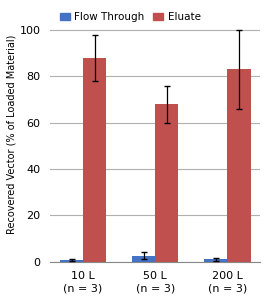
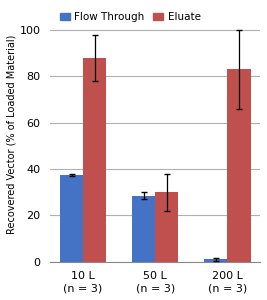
Flow Through/10 L (n = 3): 0.8 -> 37.5
Flow Through/50 L (n = 3): 2.5 -> 28.5
Eluate/50 L (n = 3): 68 -> 30
